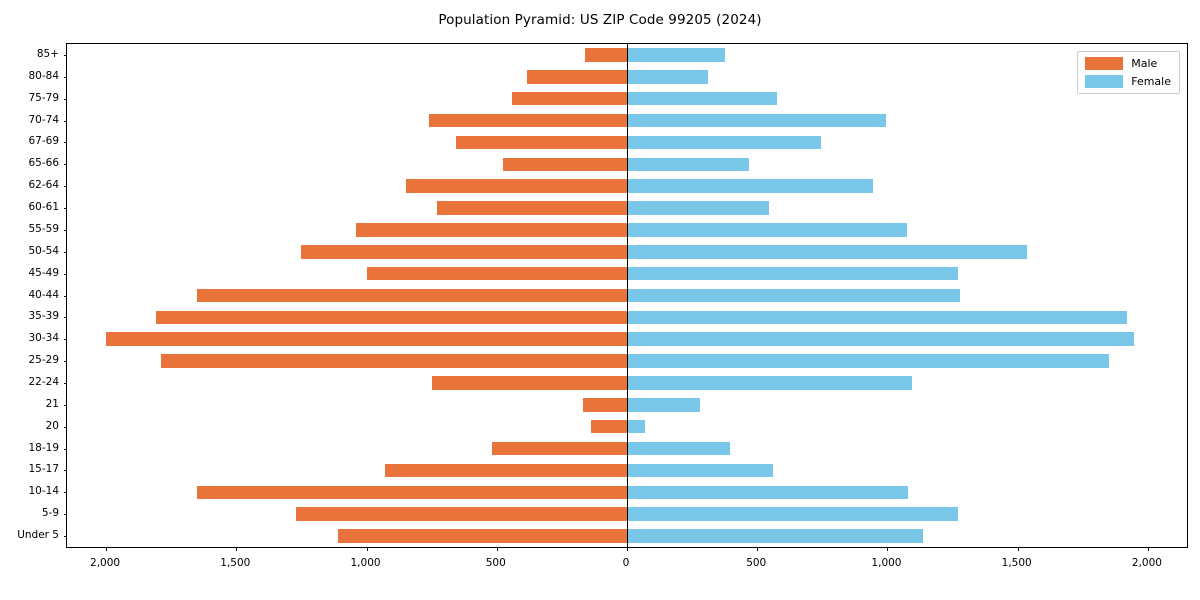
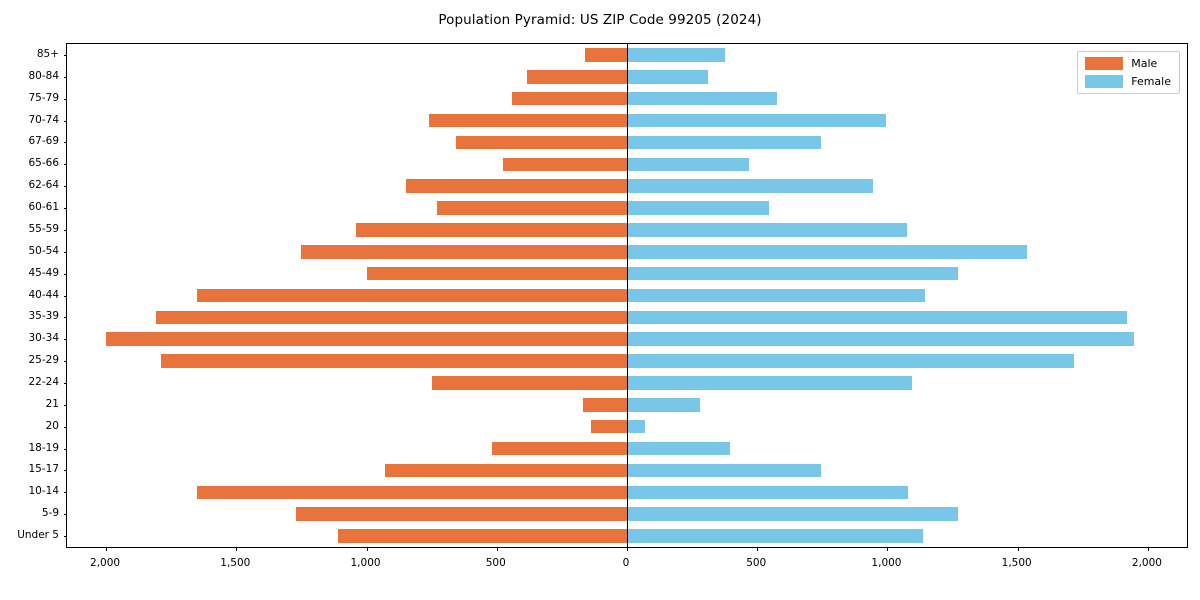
Female/40-44: 1280 -> 1140
Female/25-29: 1850 -> 1720
Female/15-17: 560 -> 740
